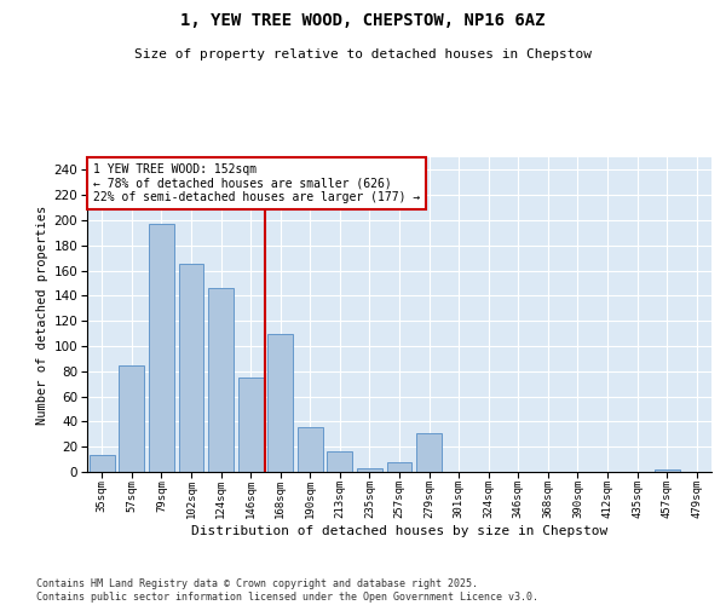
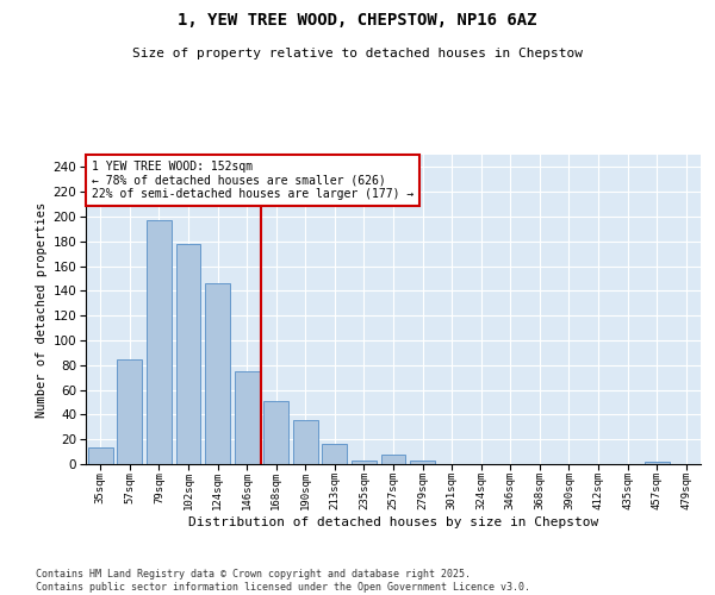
102sqm: 165 -> 178
168sqm: 110 -> 51
279sqm: 31 -> 3
